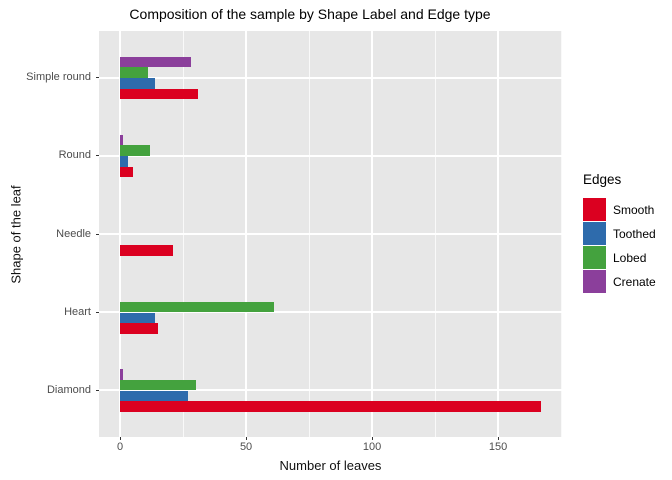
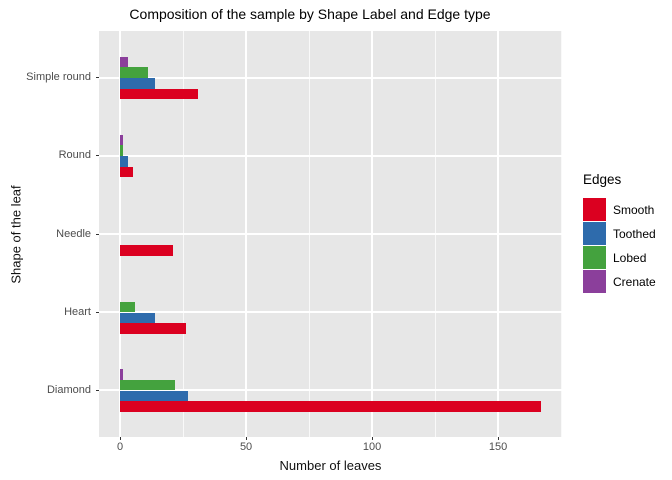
Crenate/Simple round: 28 -> 3
Lobed/Round: 12 -> 1
Smooth/Heart: 15 -> 26
Lobed/Heart: 61 -> 6
Lobed/Diamond: 30 -> 22
